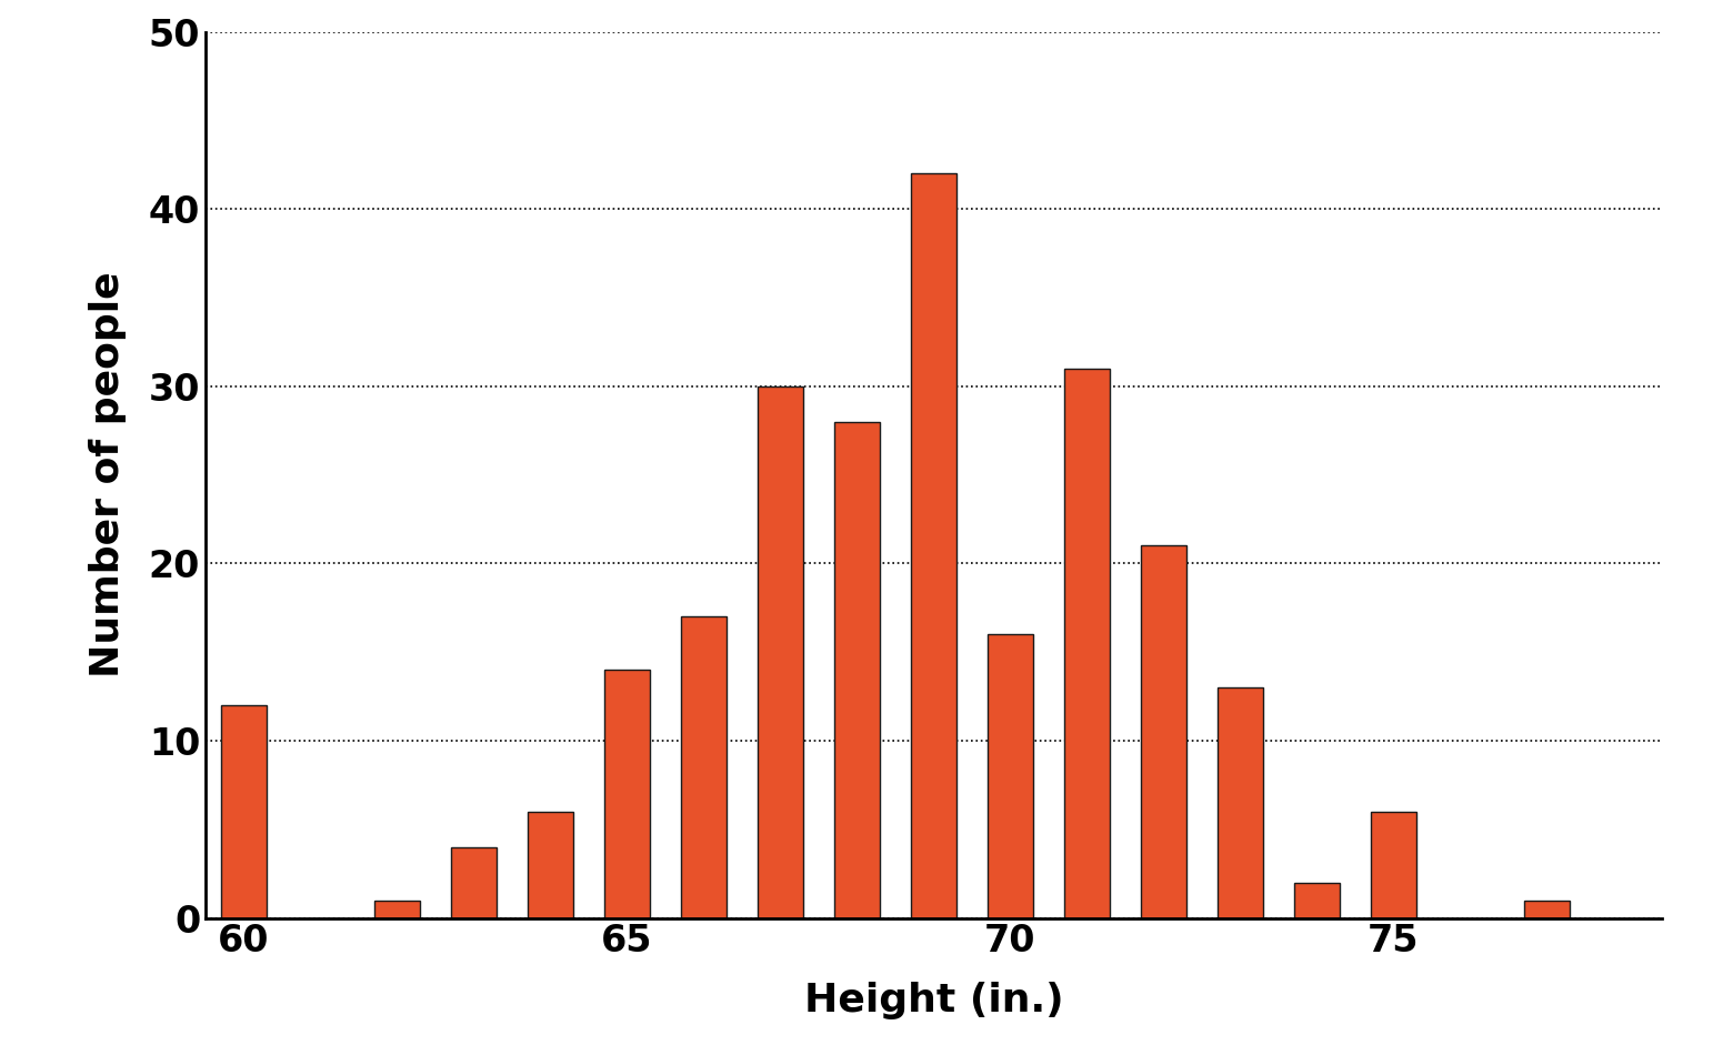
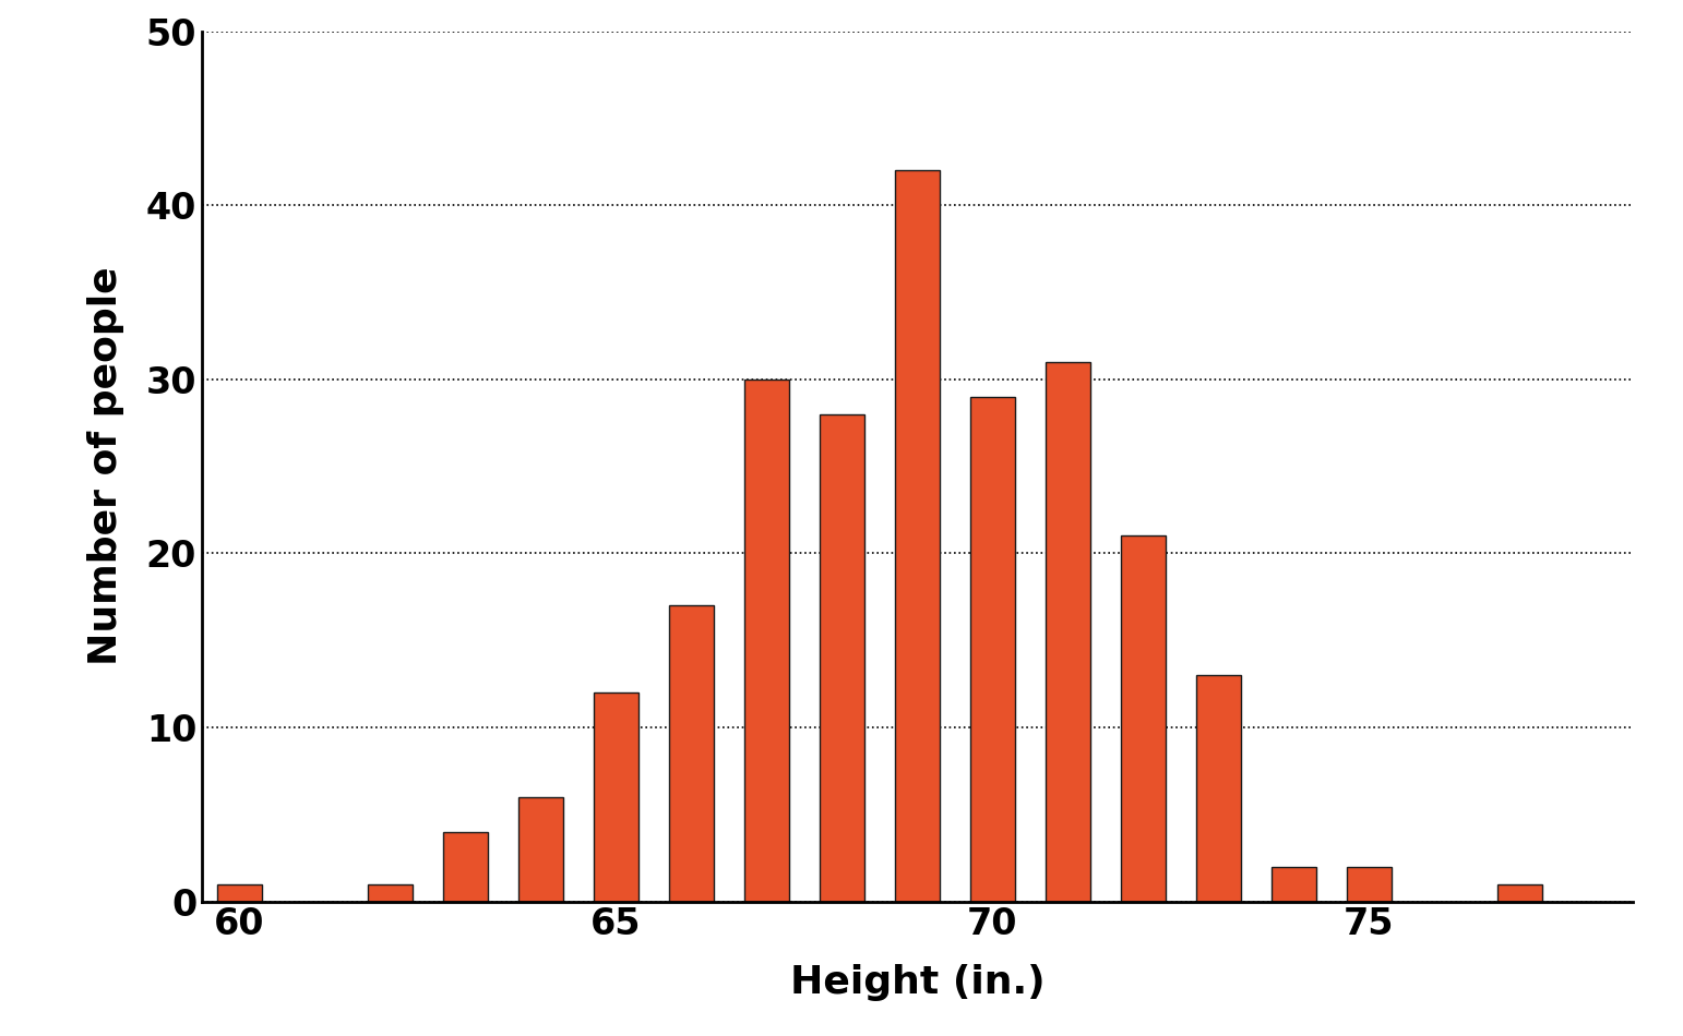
60: 12 -> 1
65: 14 -> 12
70: 16 -> 29
75: 6 -> 2
